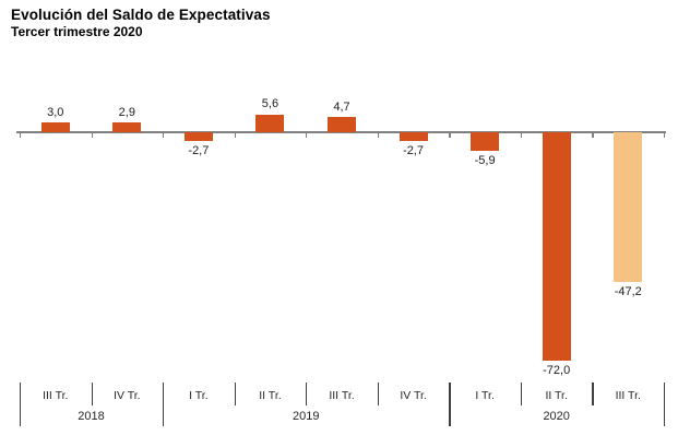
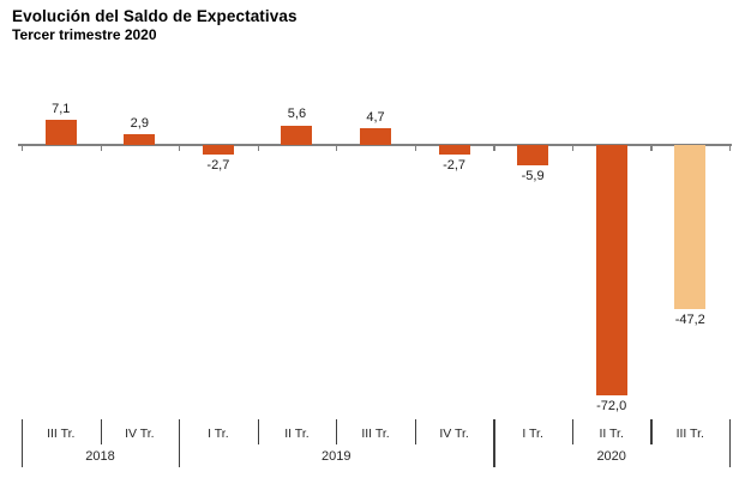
III Tr. 2018: 3,0 -> 7,1
